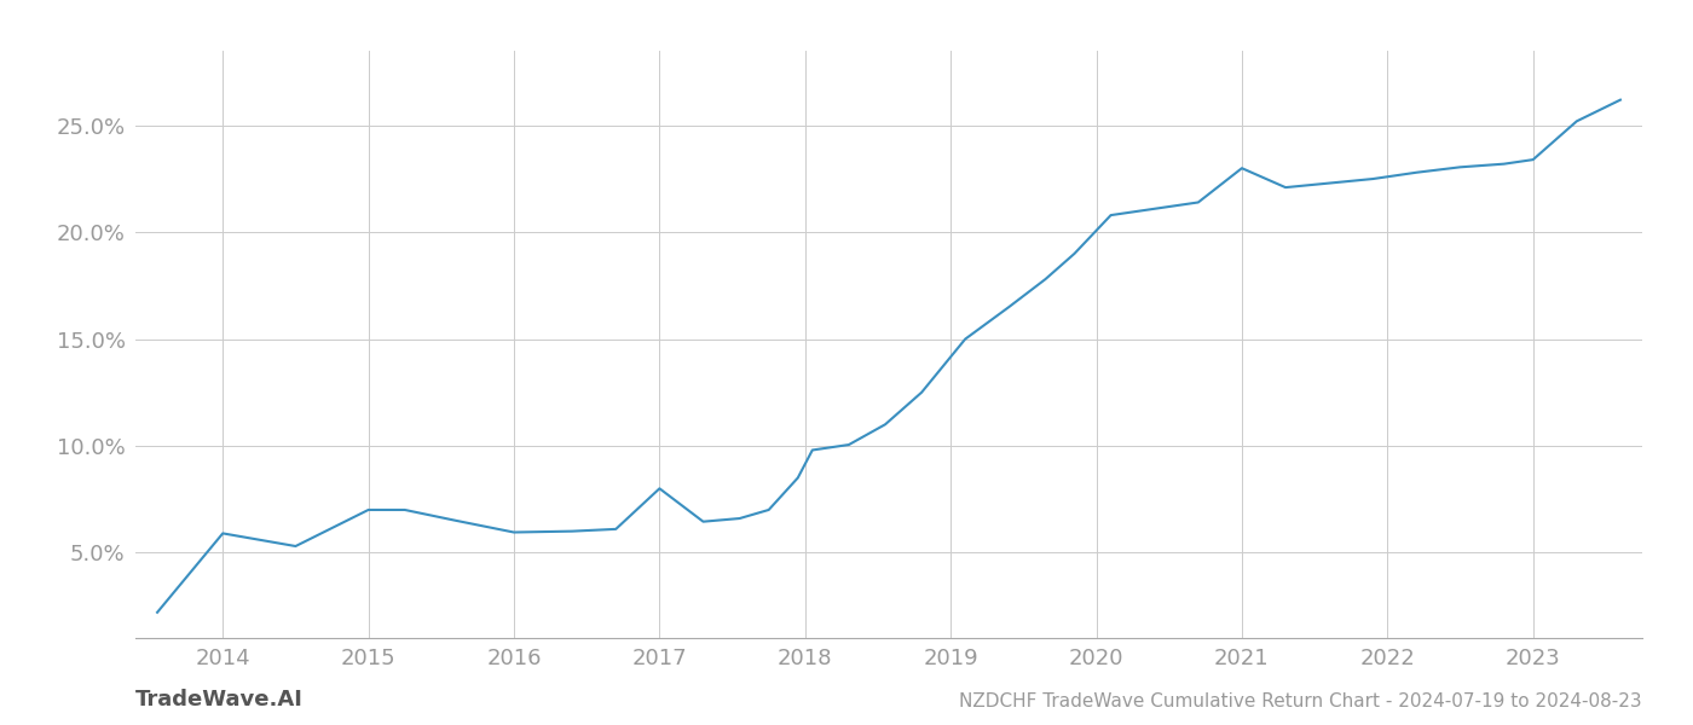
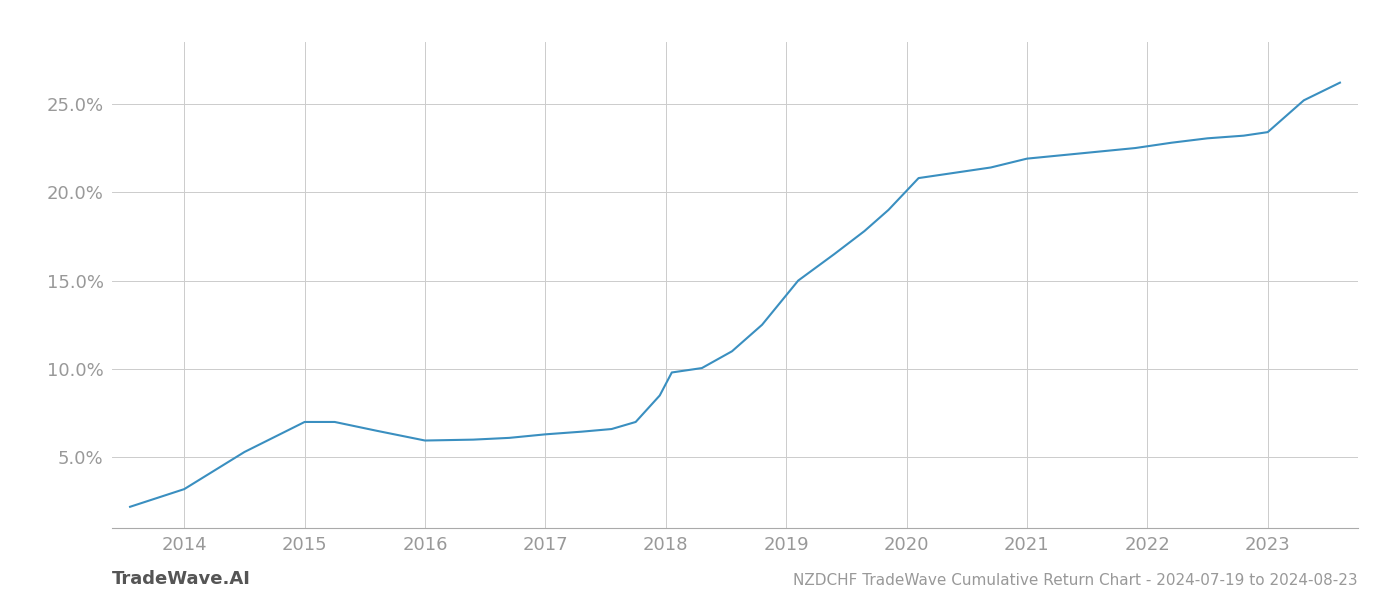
2014: 5.9% -> 3.2%
2017: 8.0% -> 6.3%
2021: 23.0% -> 21.9%
